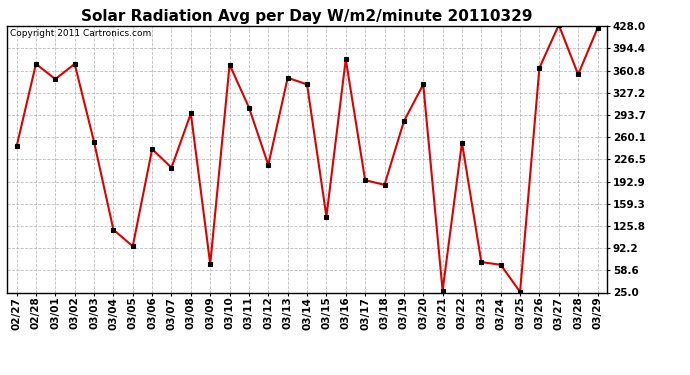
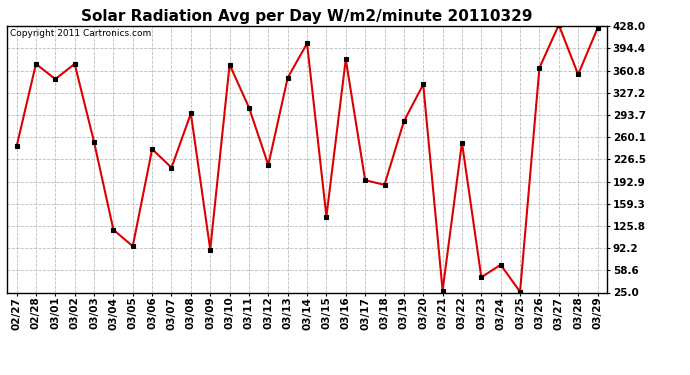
03/09: 68 -> 90
03/14: 340 -> 402
03/23: 71 -> 48
